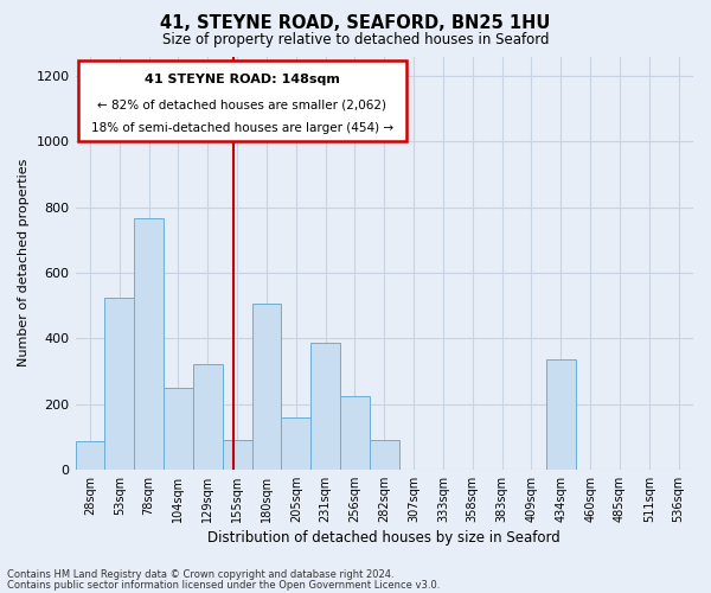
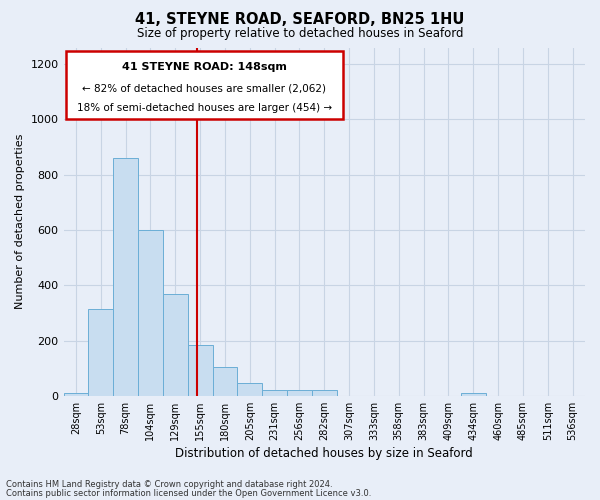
28sqm: 85 -> 10
53sqm: 525 -> 315
78sqm: 765 -> 860
104sqm: 250 -> 600
129sqm: 320 -> 370
155sqm: 90 -> 185
180sqm: 505 -> 105
205sqm: 160 -> 45
231sqm: 385 -> 20
256sqm: 225 -> 20
282sqm: 90 -> 20
434sqm: 335 -> 10
